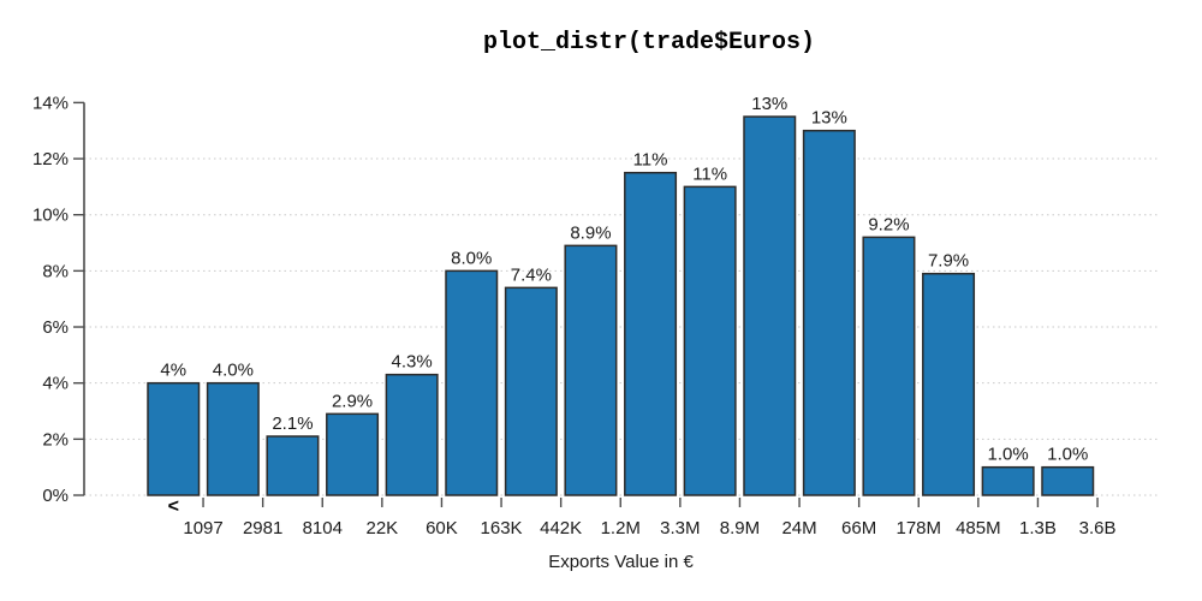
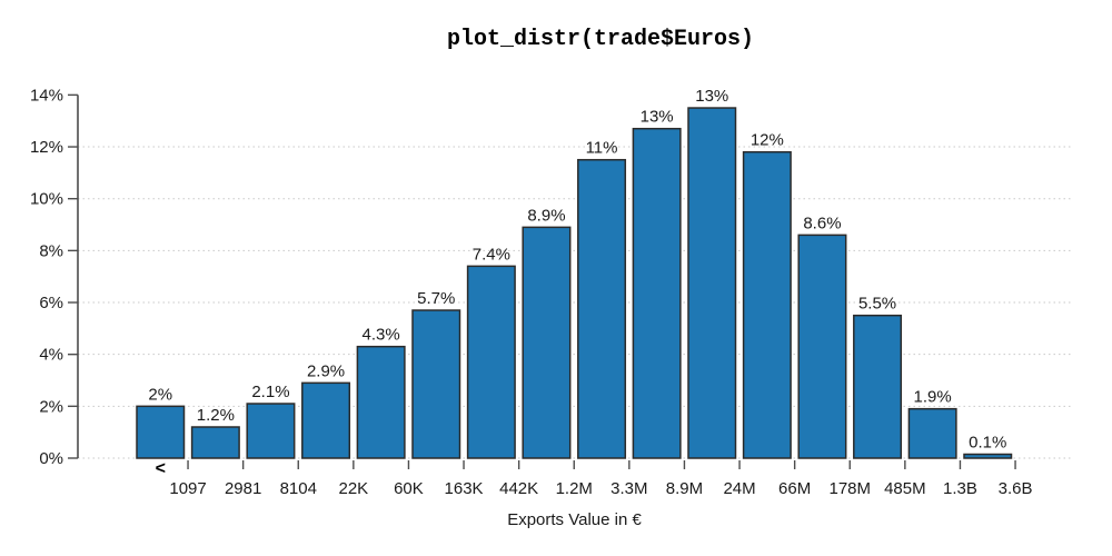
1097: 4% -> 2%
2981: 4.0% -> 1.2%
163K: 8.0% -> 5.7%
8.9M: 11% -> 13%
66M: 13% -> 12%
178M: 9.2% -> 8.6%
485M: 7.9% -> 5.5%
1.3B: 1.0% -> 1.9%
3.6B: 1.0% -> 0.1%
